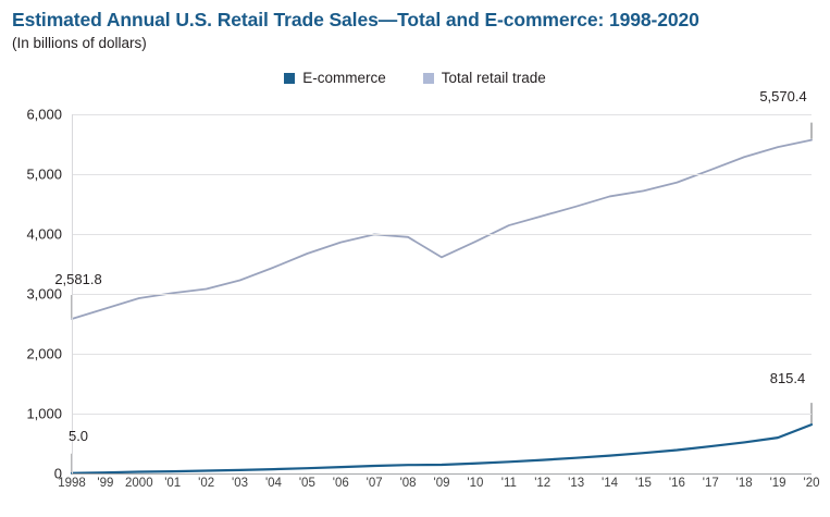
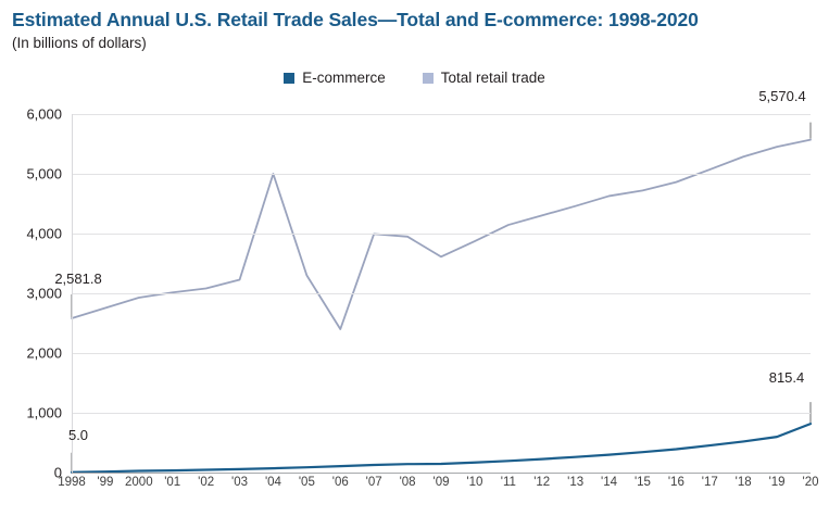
Total retail trade/'04: 3400 -> 5000
Total retail trade/'05: 3700 -> 3300
Total retail trade/'06: 3900 -> 2400
